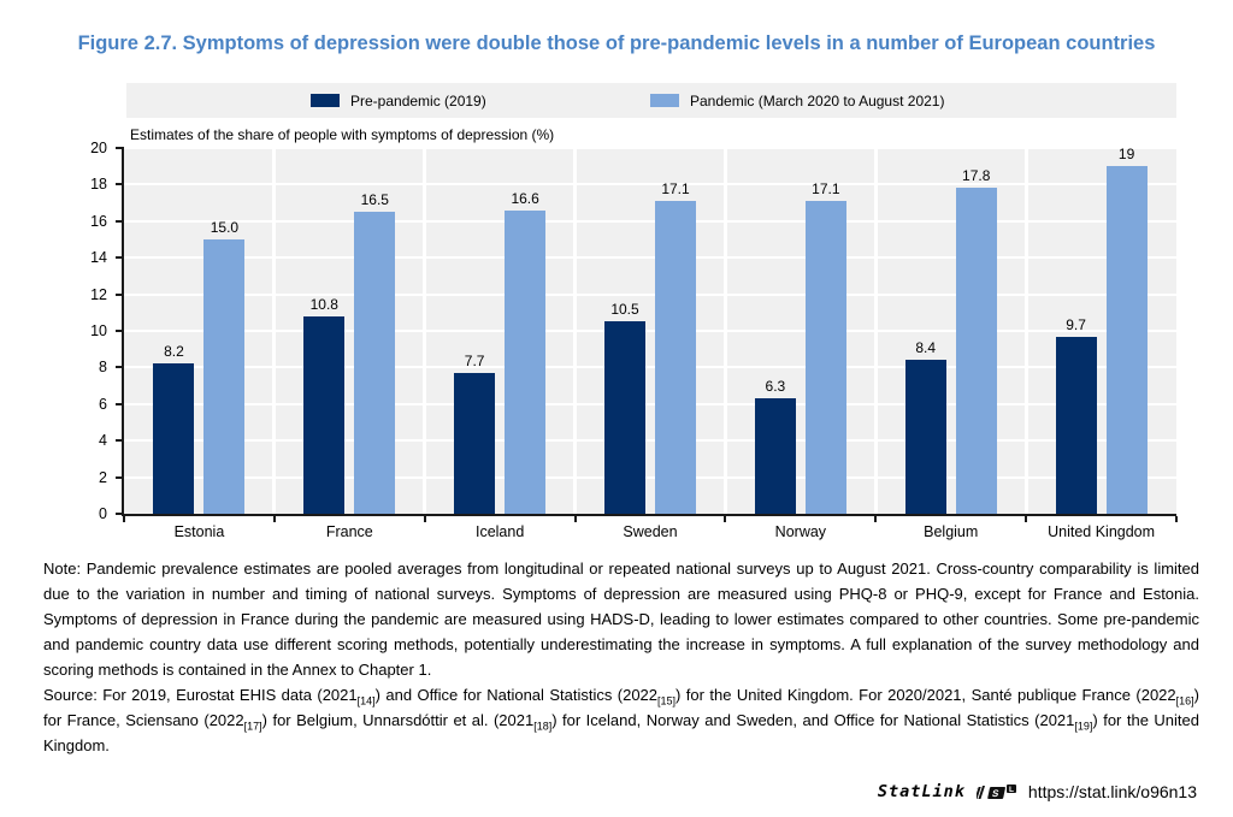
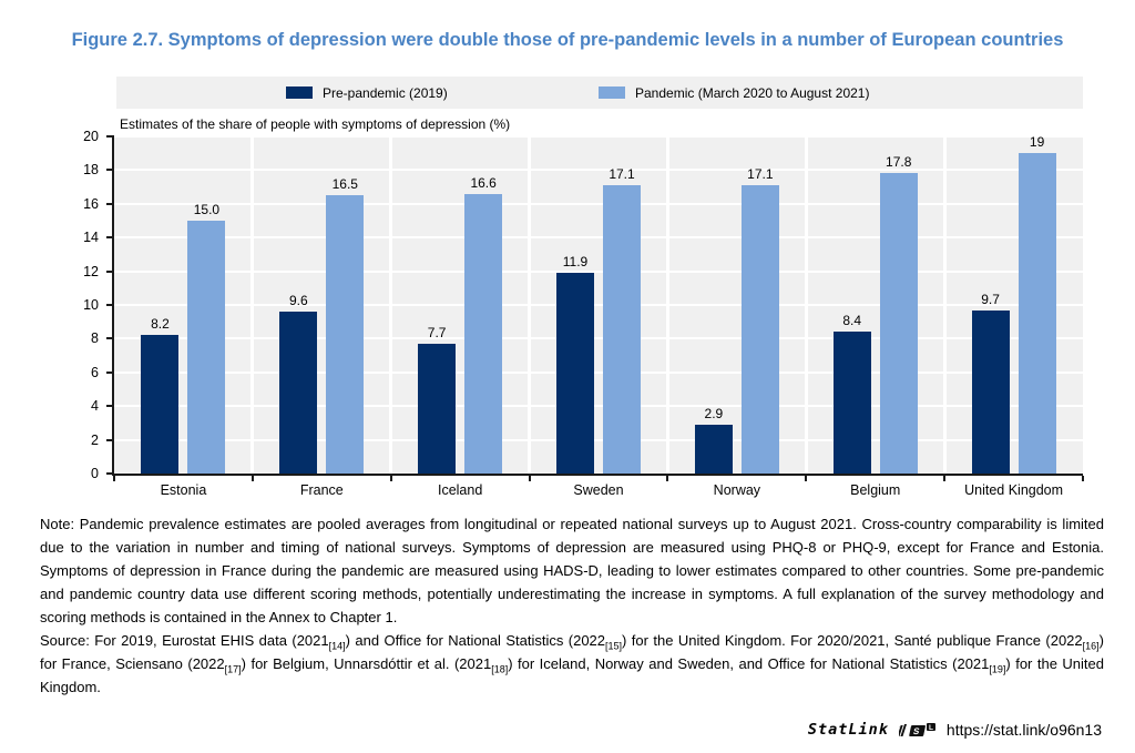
Pre-pandemic (2019)/France: 10.8 -> 9.6
Pre-pandemic (2019)/Sweden: 10.5 -> 11.9
Pre-pandemic (2019)/Norway: 6.3 -> 2.9
